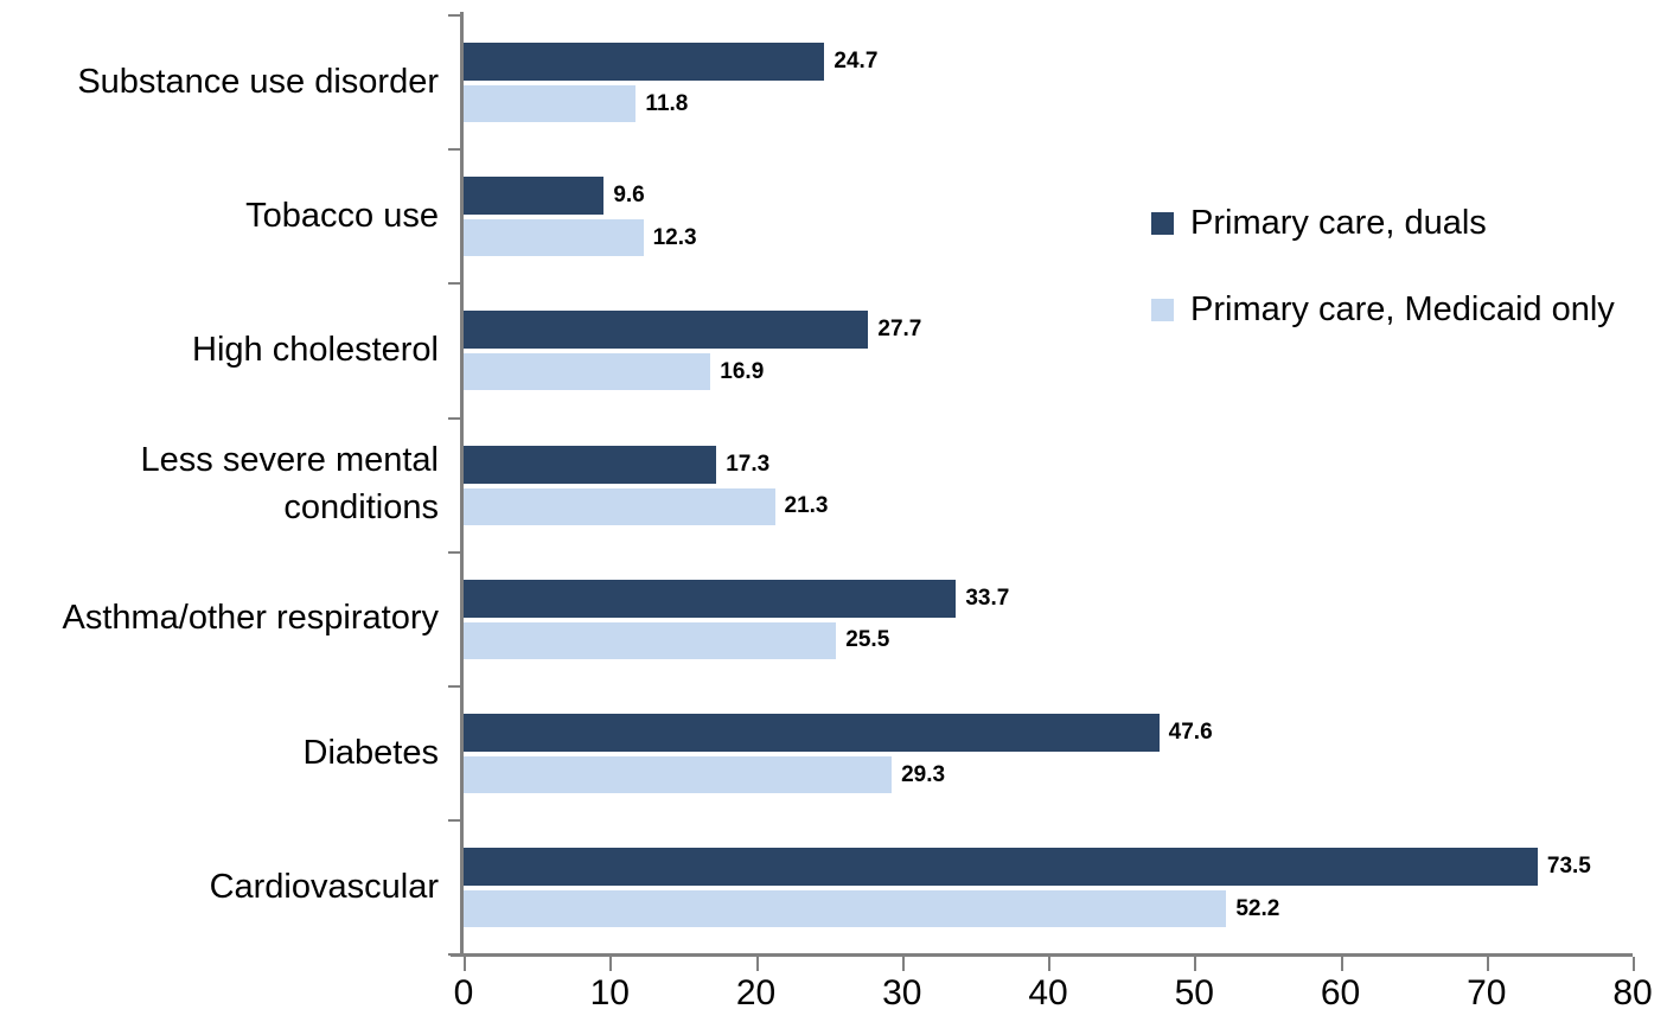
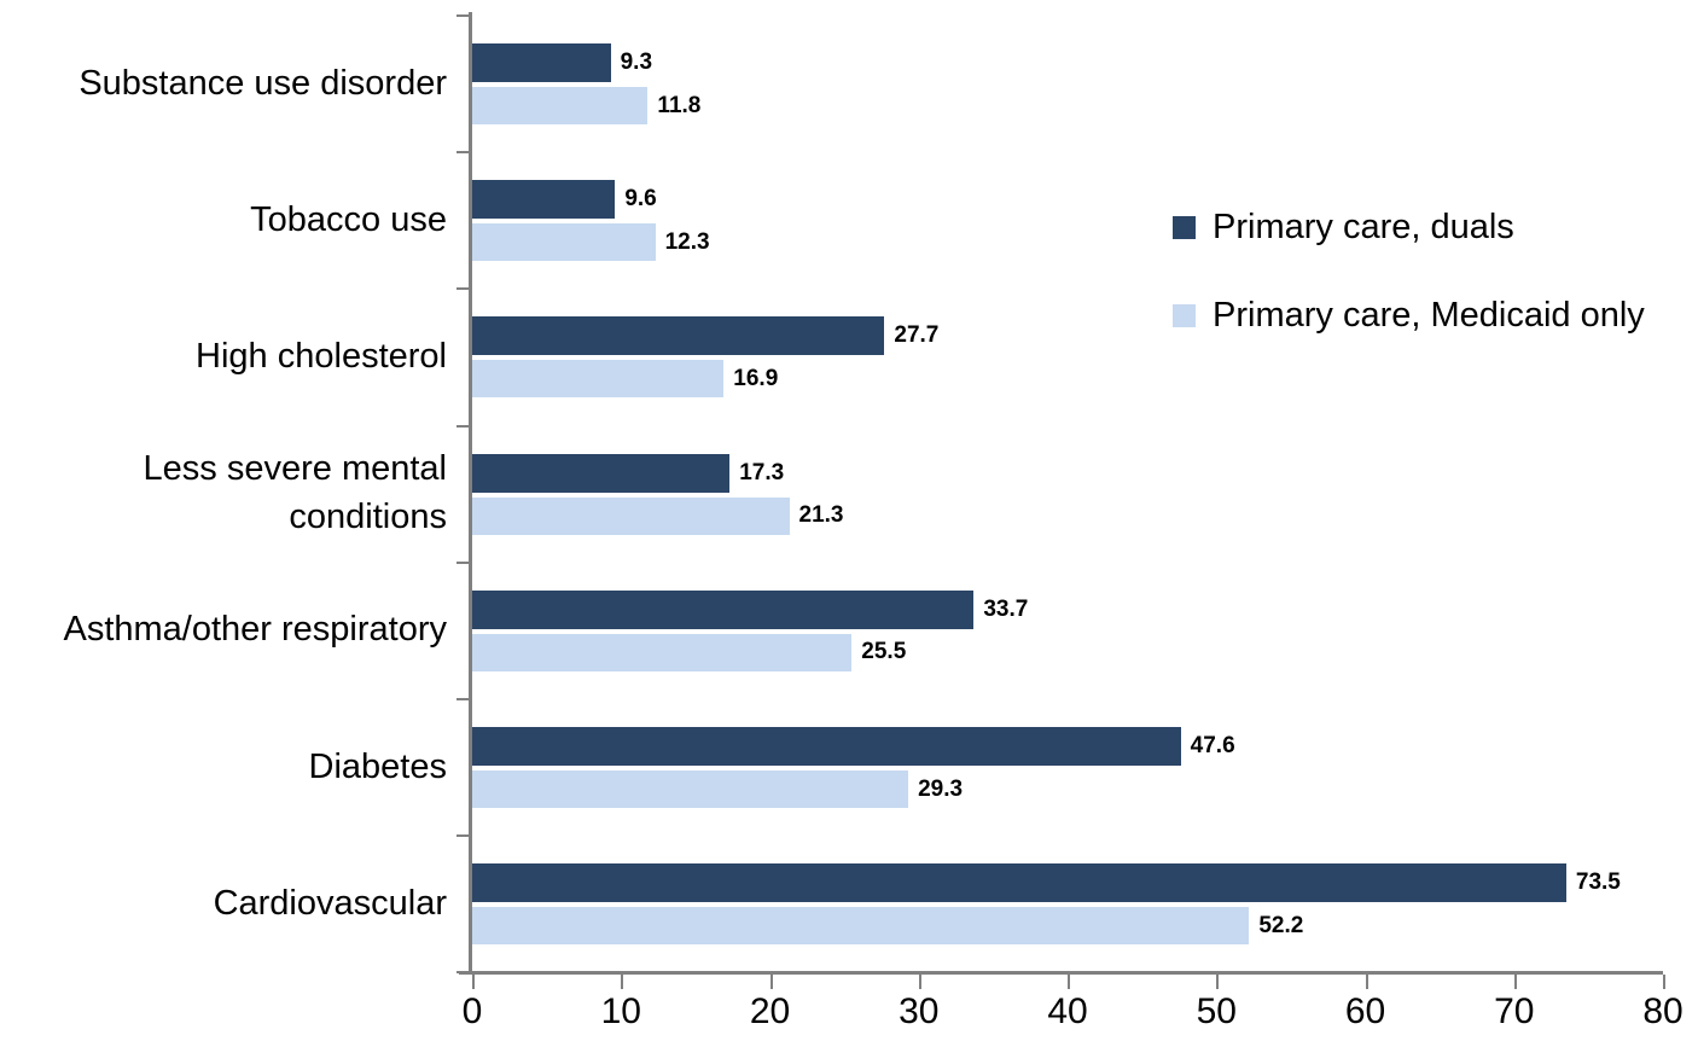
Primary care, duals/Substance use disorder: 24.7 -> 9.3
